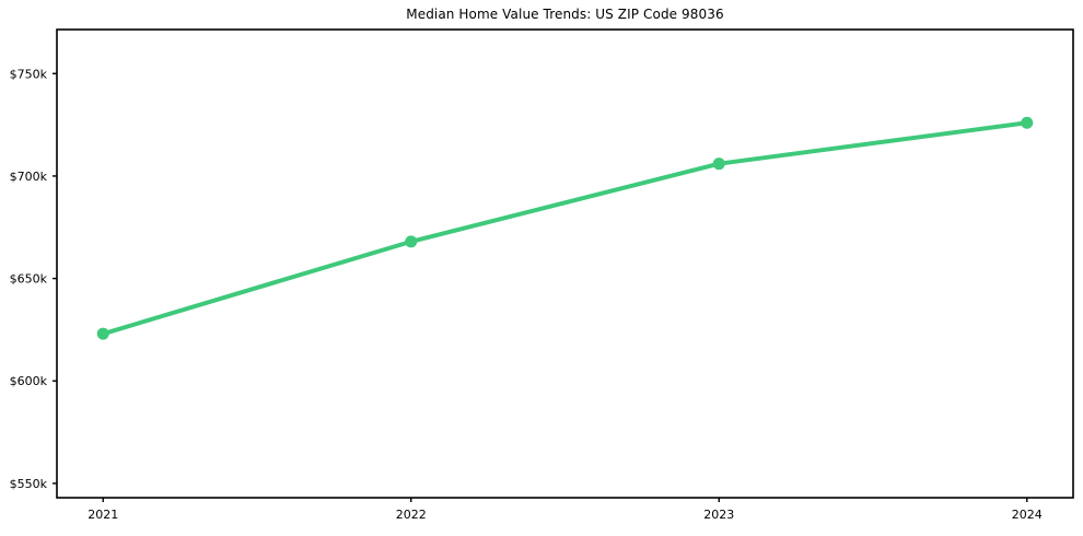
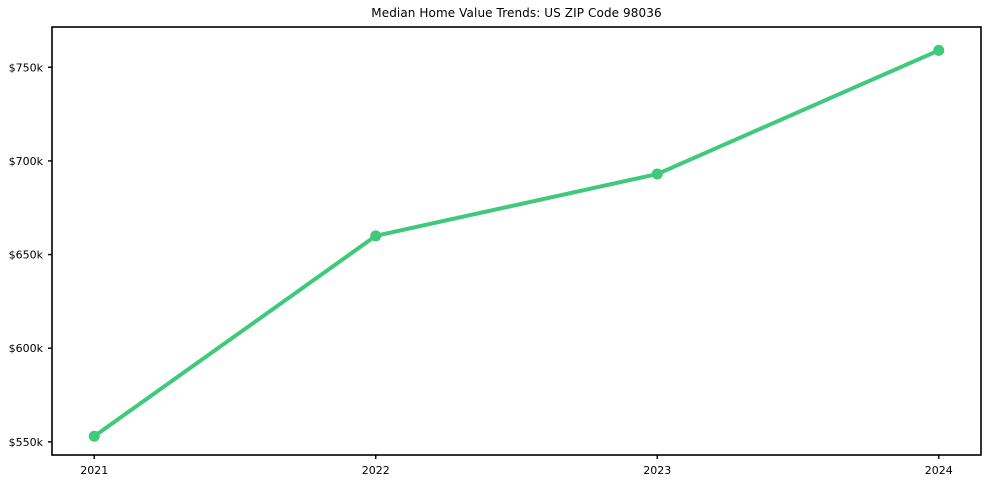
2021: $623k -> $553k
2022: $668k -> $660k
2023: $706k -> $693k
2024: $726k -> $759k
